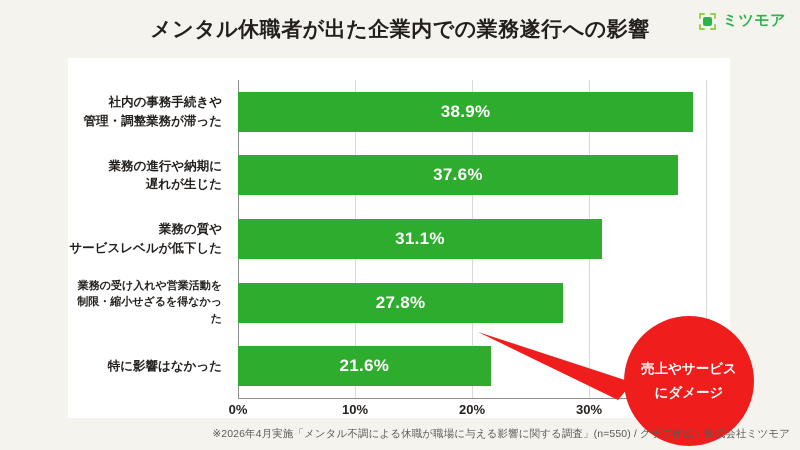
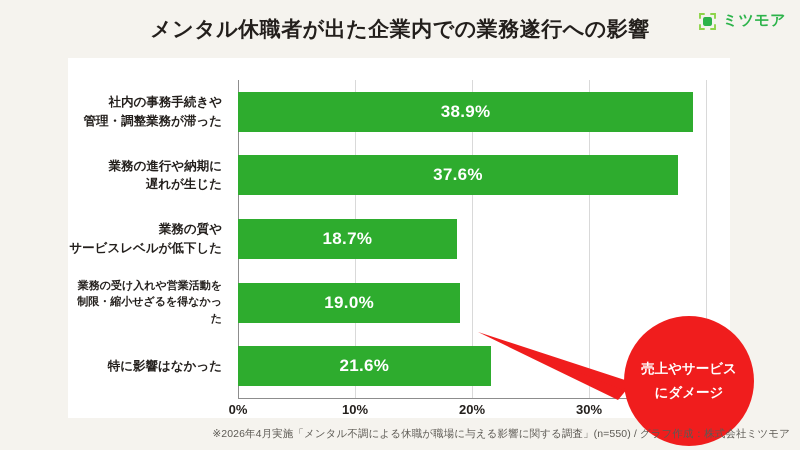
業務の質や サービスレベルが低下した: 31.1% -> 18.7%
業務の受け入れや営業活動を 制限・縮小せざるを得なかった: 27.8% -> 19.0%
